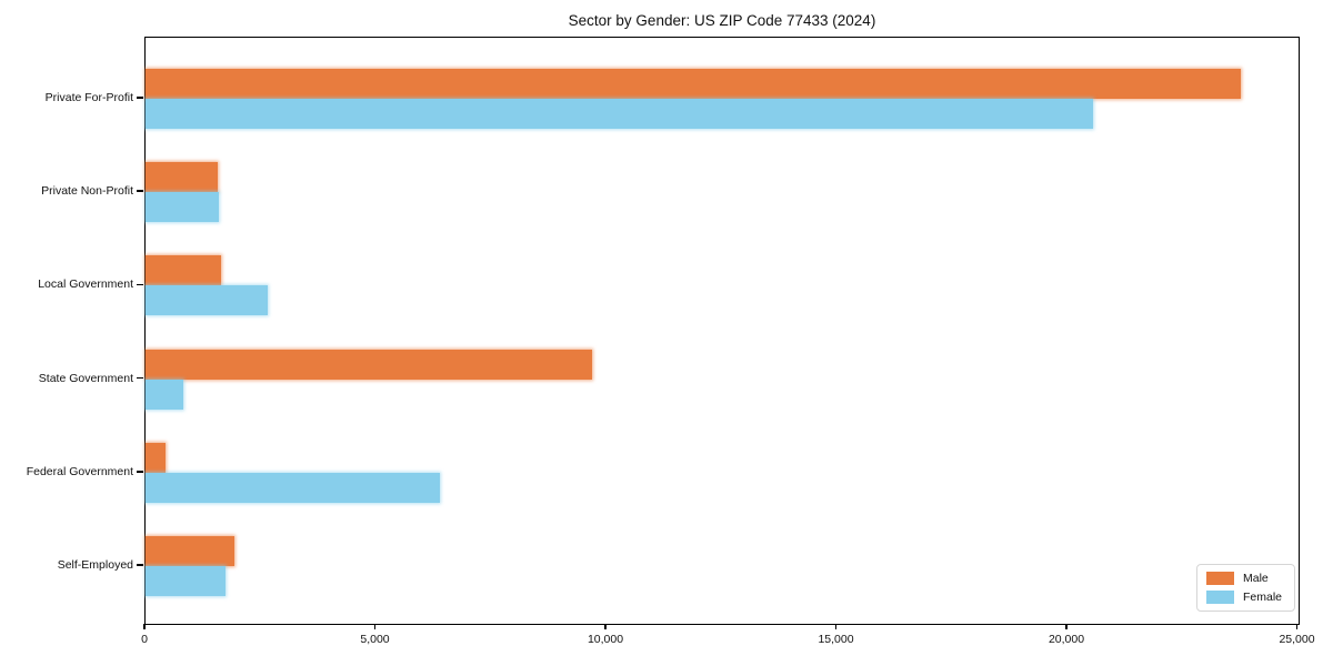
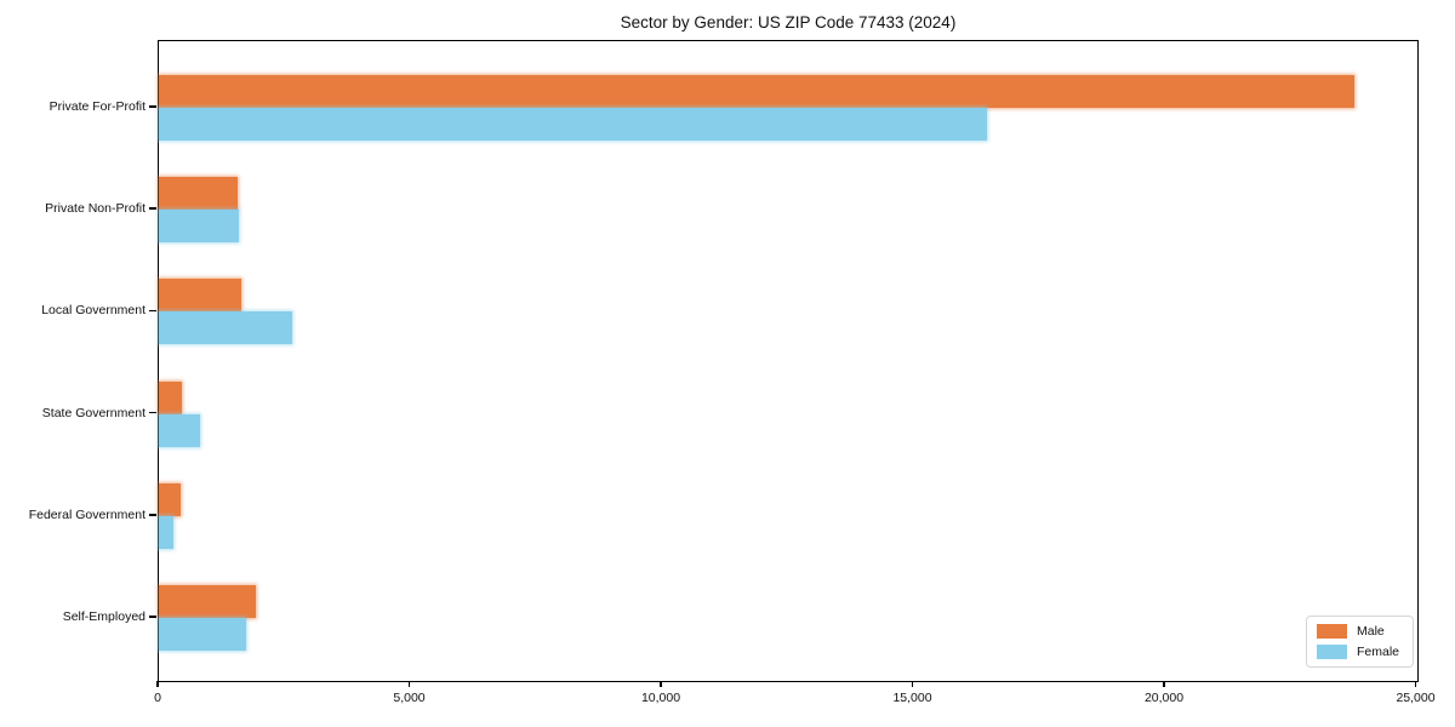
Female/Private For-Profit: 20600 -> 16500
Male/State Government: 9700 -> 500
Female/Federal Government: 6400 -> 300
